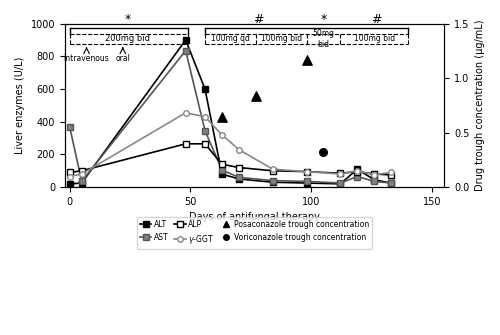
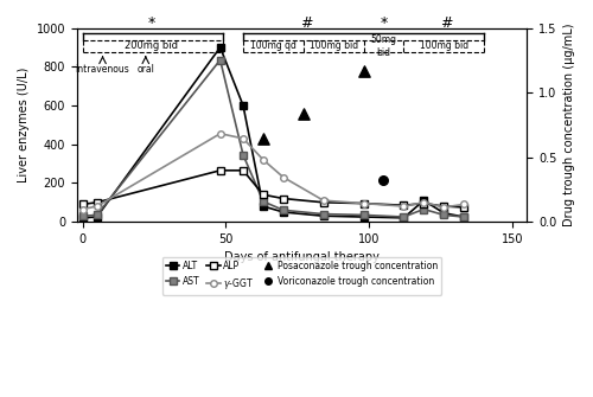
AST/0: 370 -> 30
